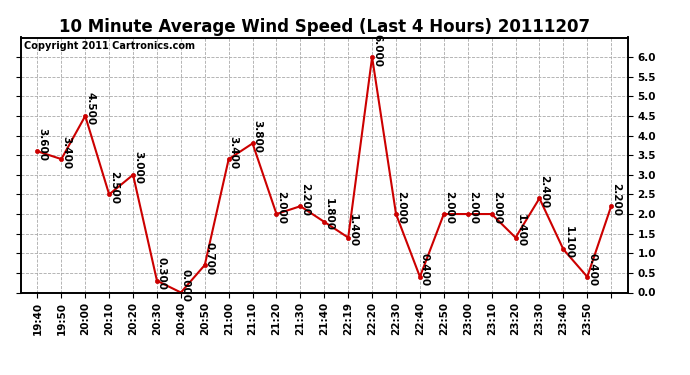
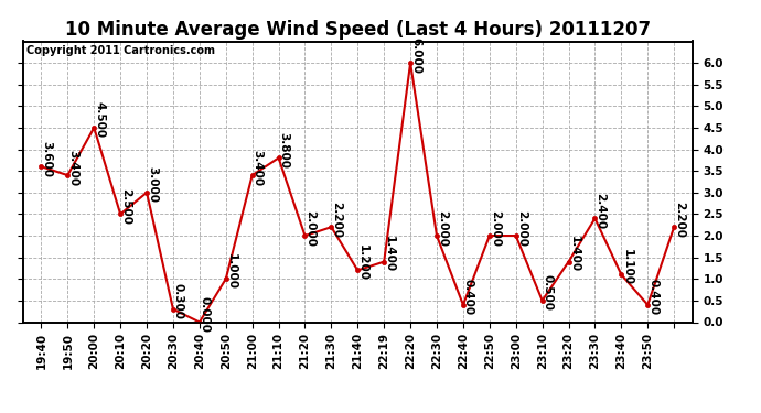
20:50: 0.700 -> 1.000
21:40: 1.800 -> 1.200
23:10: 2.000 -> 0.500
